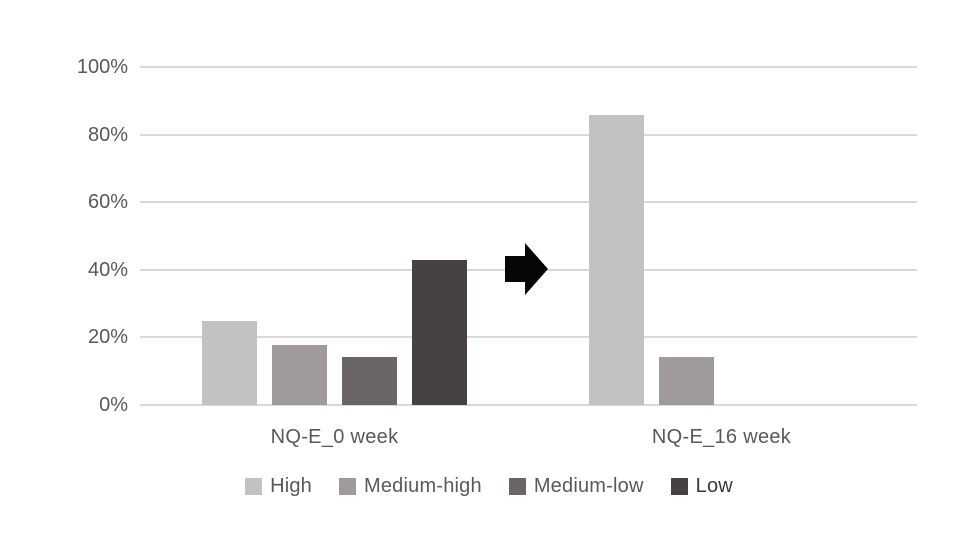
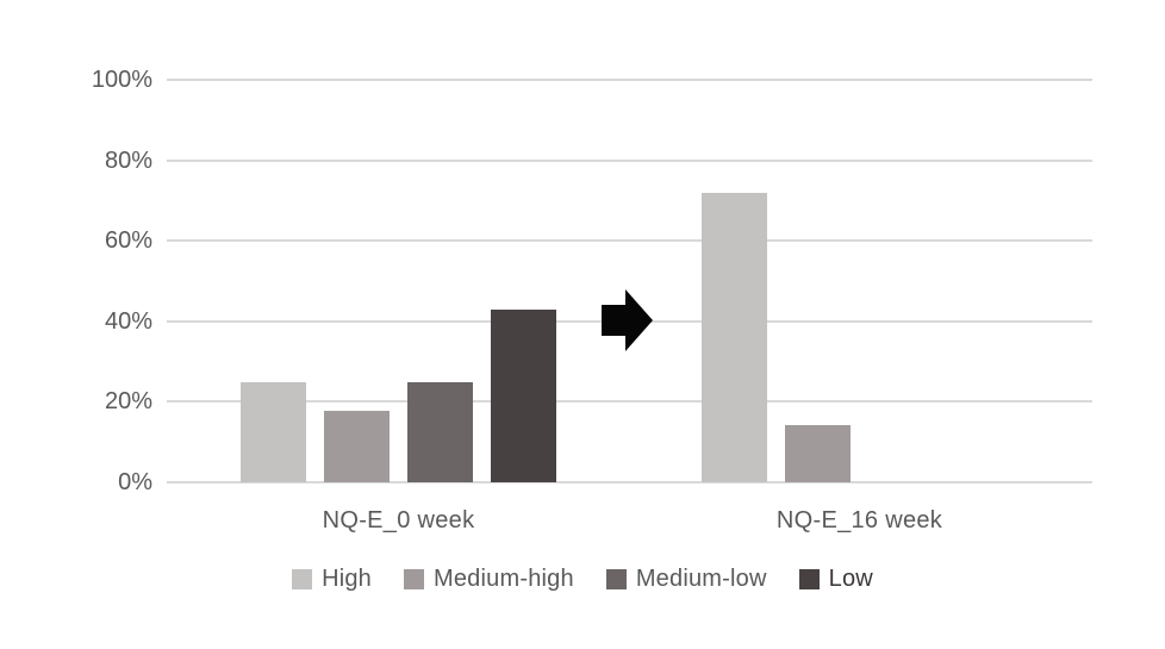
Medium-low/NQ-E_0 week: 14% -> 25%
High/NQ-E_16 week: 86% -> 72%
